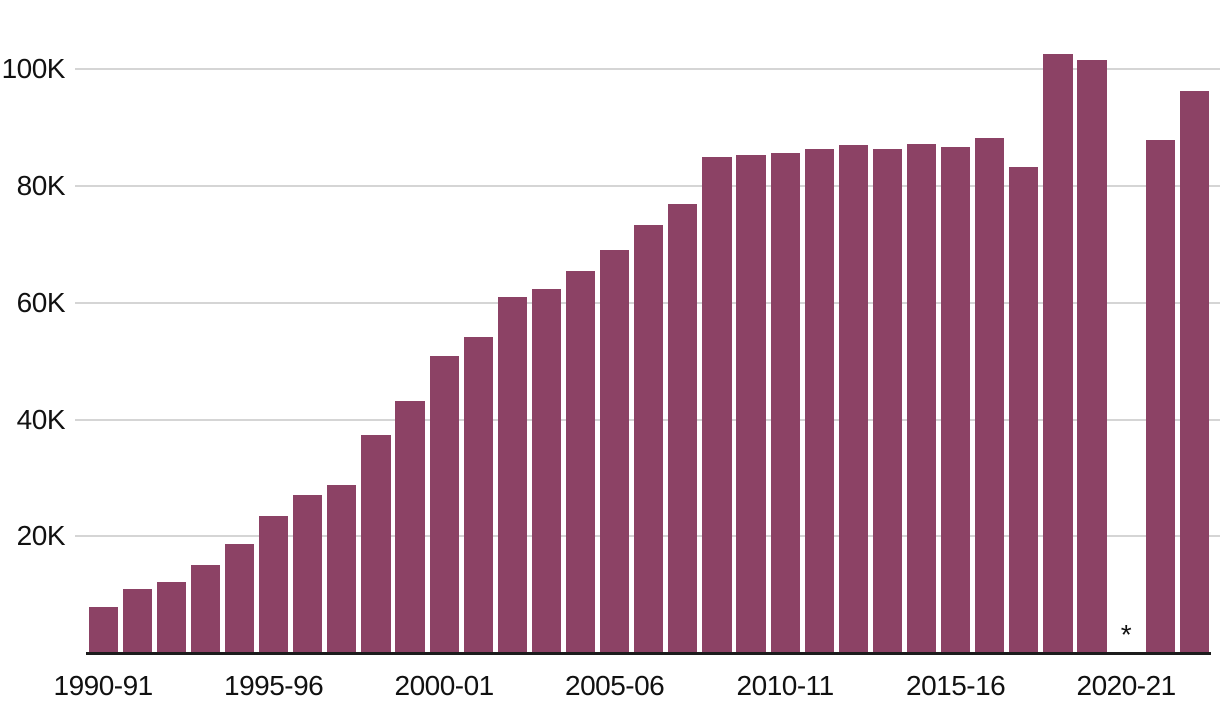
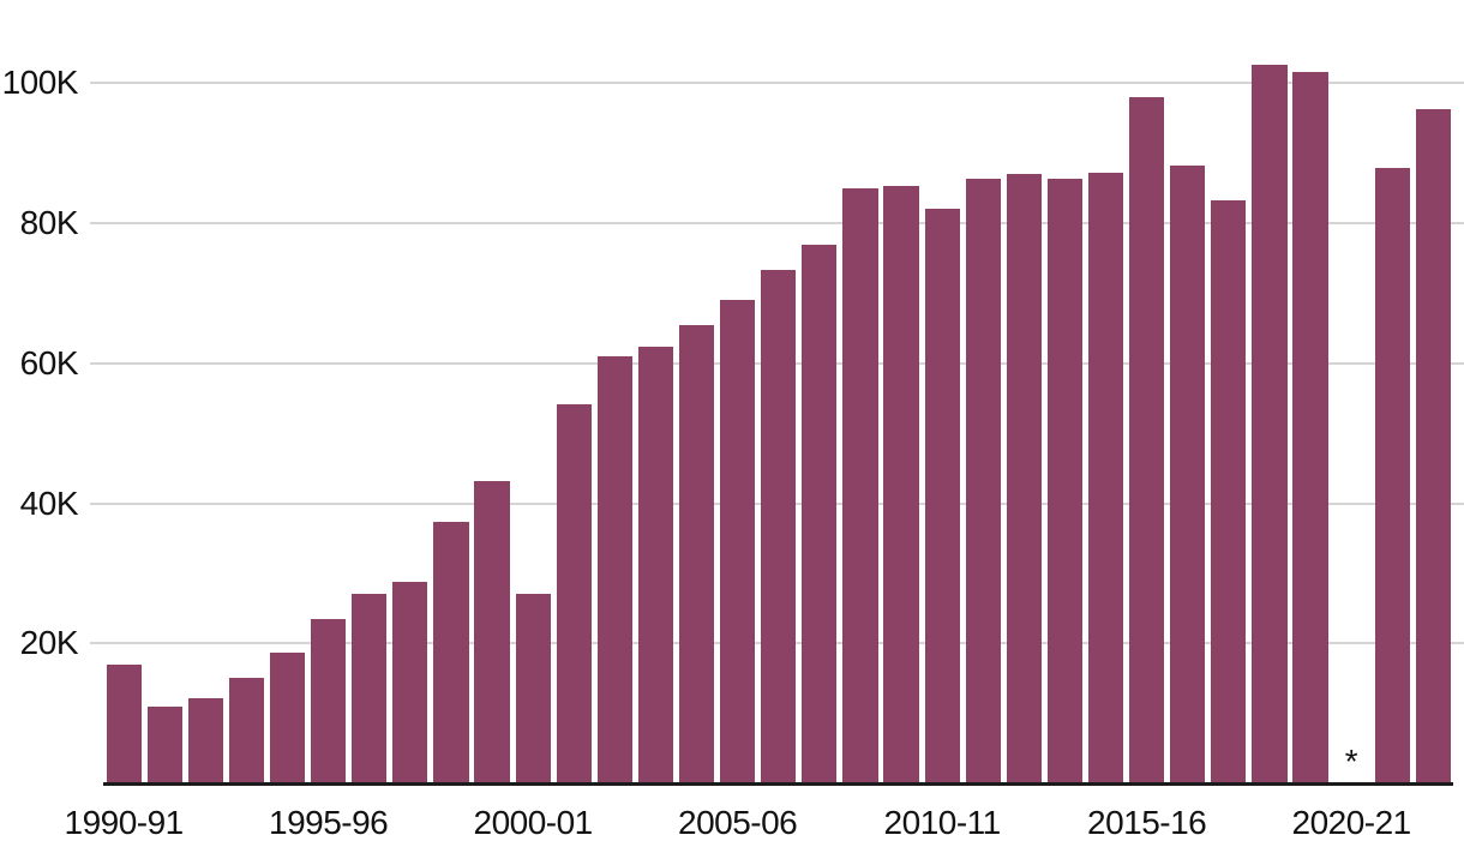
1990-91: 8K -> 17K
2000-01: 51K -> 27K
2010-11: 86K -> 82K
2015-16: 87K -> 98K
